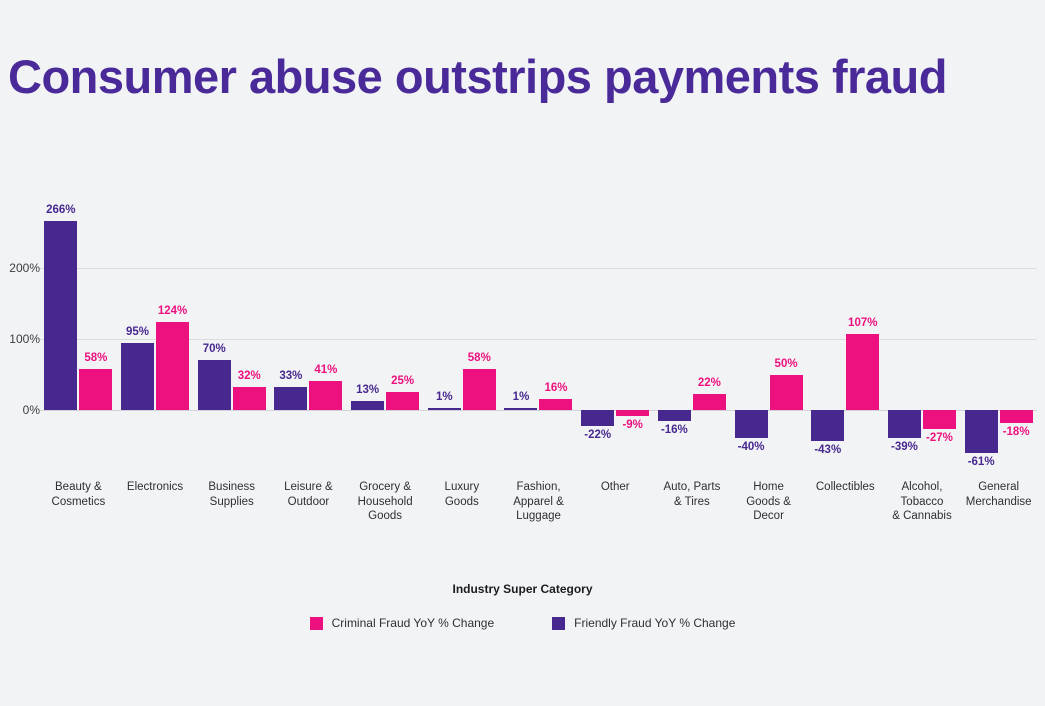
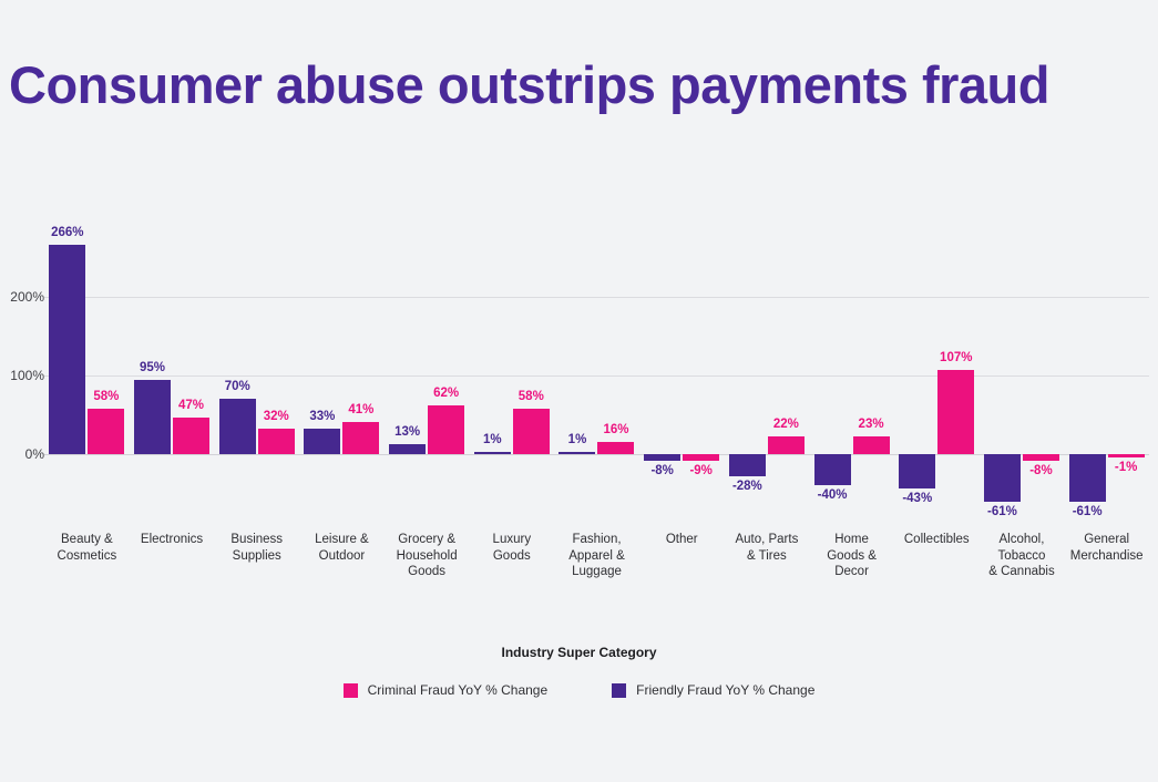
Criminal Fraud YoY % Change/Electronics: 124% -> 47%
Criminal Fraud YoY % Change/Grocery & Household Goods: 25% -> 62%
Friendly Fraud YoY % Change/Other: -22% -> -8%
Friendly Fraud YoY % Change/Auto, Parts & Tires: -16% -> -28%
Criminal Fraud YoY % Change/Home Goods & Decor: 50% -> 23%
Friendly Fraud YoY % Change/Alcohol, Tobacco & Cannabis: -39% -> -61%
Criminal Fraud YoY % Change/Alcohol, Tobacco & Cannabis: -27% -> -8%
Criminal Fraud YoY % Change/General Merchandise: -18% -> -1%
